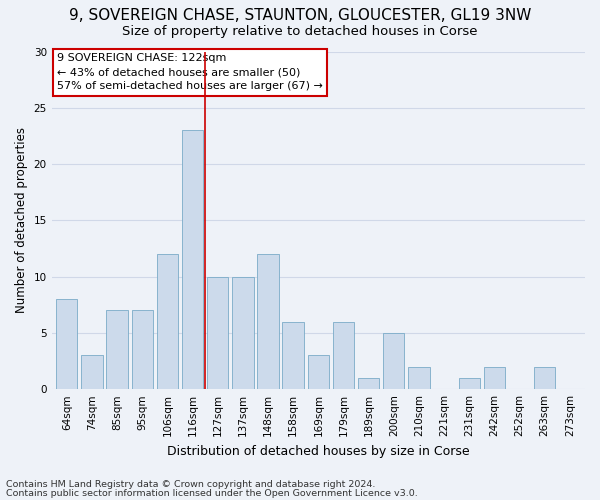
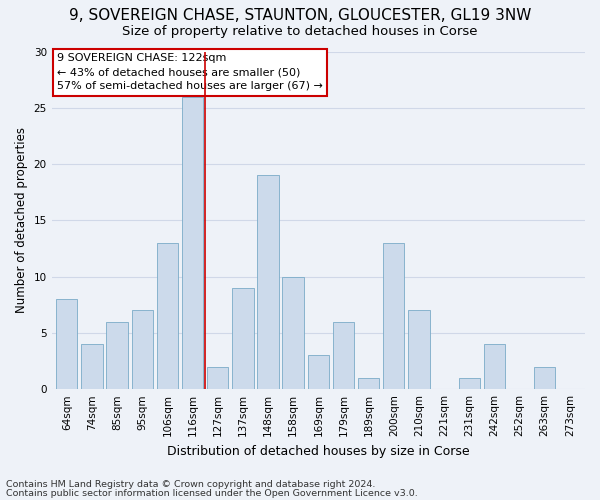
74sqm: 3 -> 4
85sqm: 7 -> 6
106sqm: 12 -> 13
116sqm: 23 -> 26
127sqm: 10 -> 2
137sqm: 10 -> 9
148sqm: 12 -> 19
158sqm: 6 -> 10
200sqm: 5 -> 13
210sqm: 2 -> 7
242sqm: 2 -> 4
